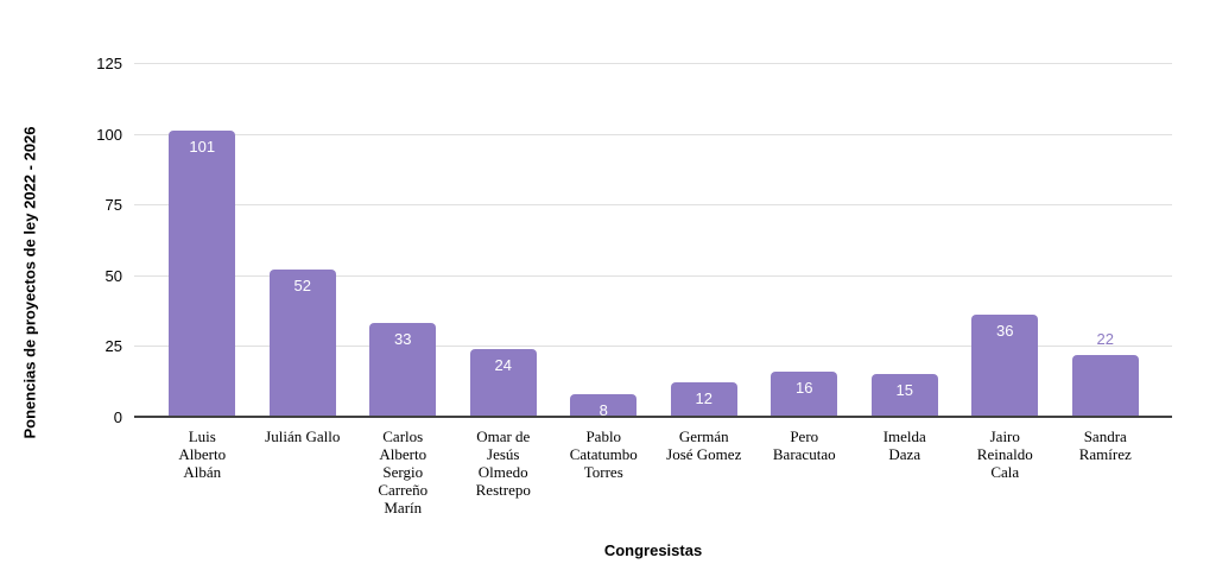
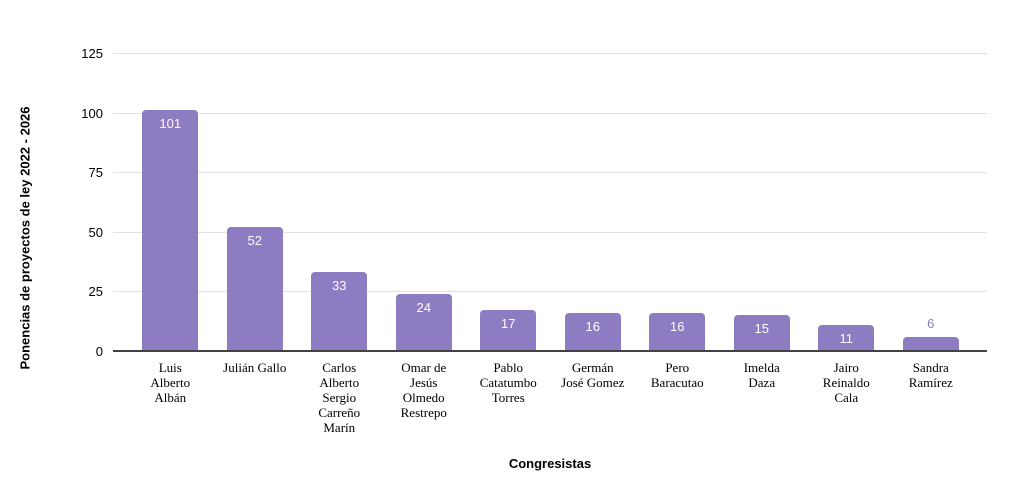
Pablo Catatumbo Torres: 8 -> 17
Germán José Gomez: 12 -> 16
Jairo Reinaldo Cala: 36 -> 11
Sandra Ramírez: 22 -> 6
